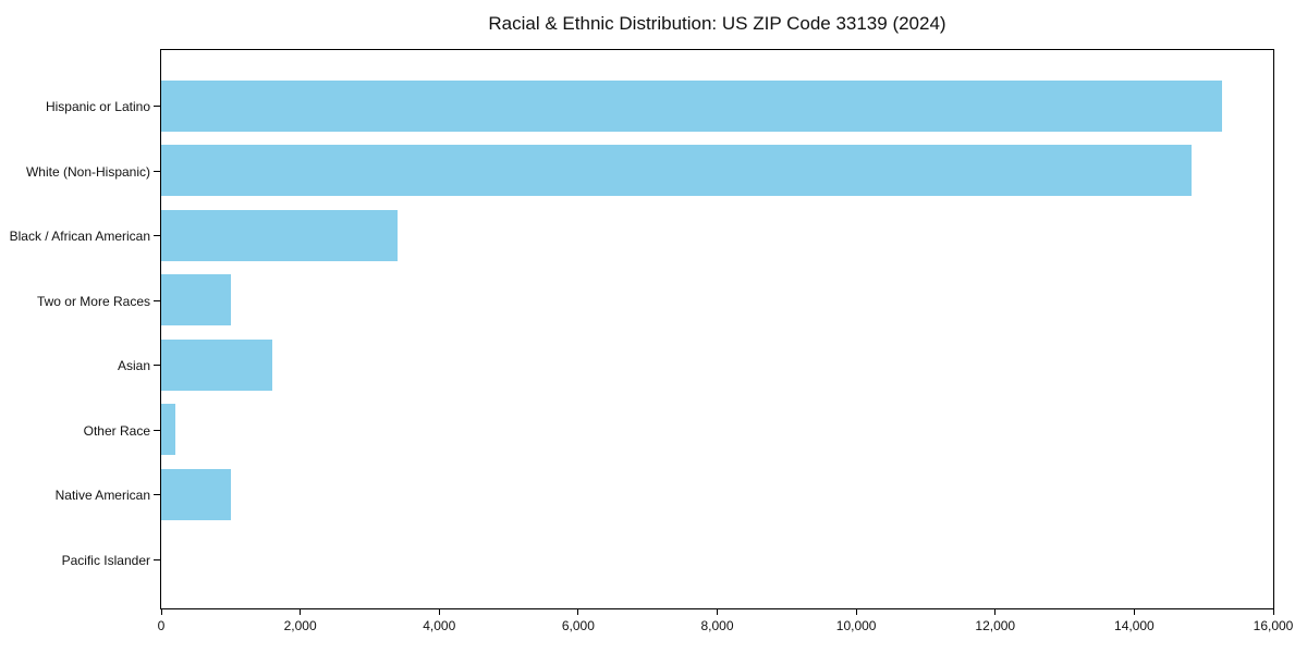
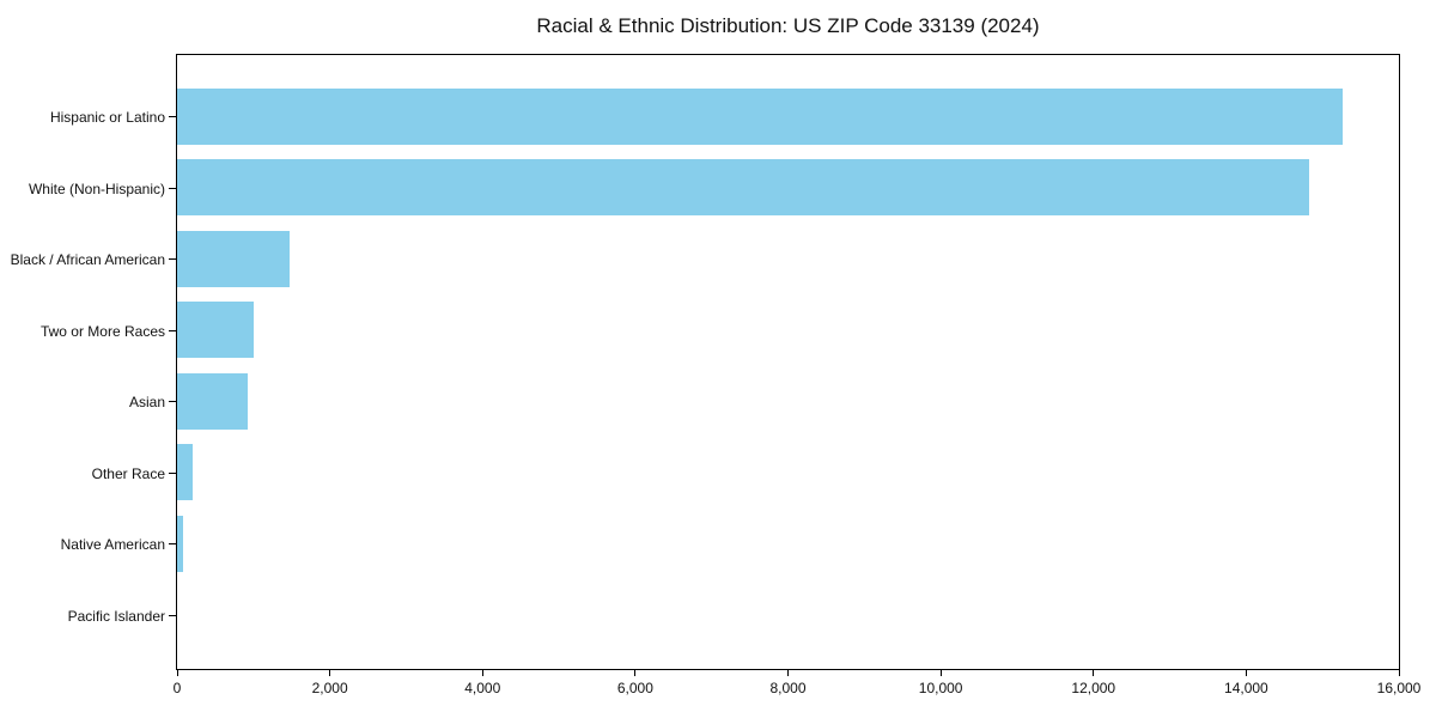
Black / African American: 3400 -> 1500
Asian: 1600 -> 900
Native American: 1000 -> 100
